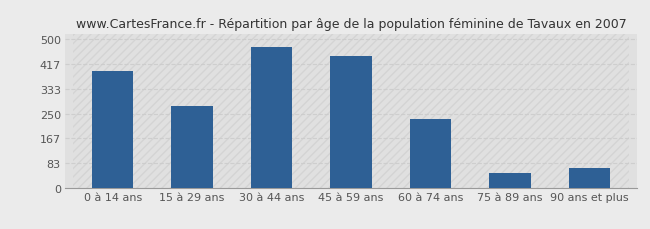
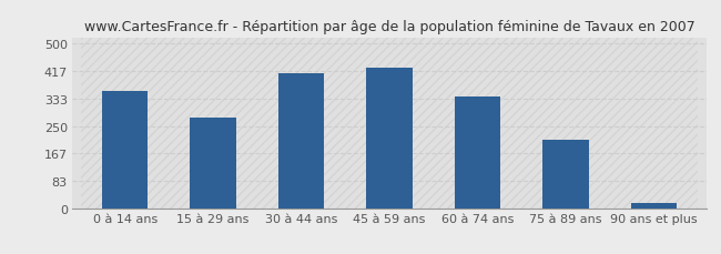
0 à 14 ans: 395 -> 358
30 à 44 ans: 475 -> 412
45 à 59 ans: 445 -> 428
60 à 74 ans: 230 -> 340
75 à 89 ans: 50 -> 208
90 ans et plus: 65 -> 15
